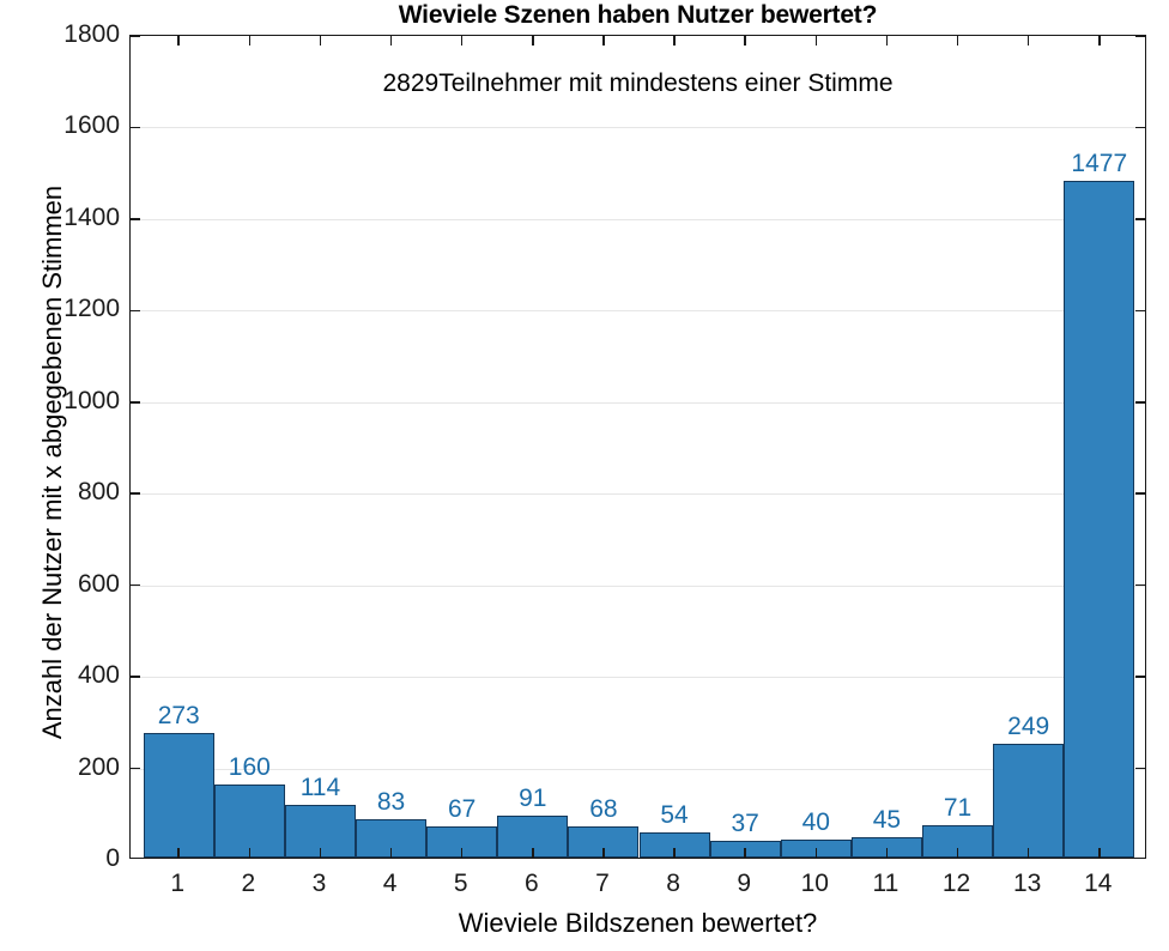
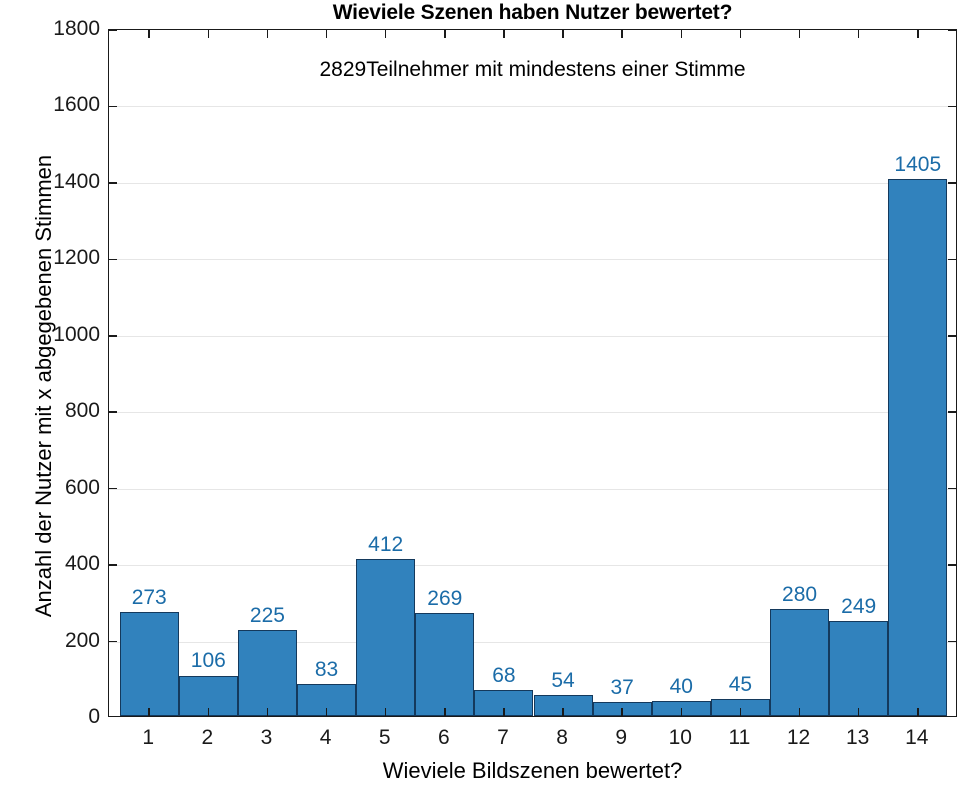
2: 160 -> 106
3: 114 -> 225
5: 67 -> 412
6: 91 -> 269
12: 71 -> 280
14: 1477 -> 1405
